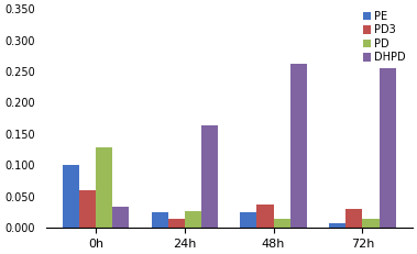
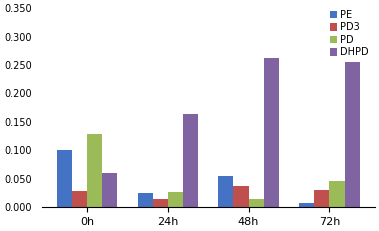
PD3/0h: 0.060 -> 0.028
DHPD/0h: 0.033 -> 0.060
PE/48h: 0.025 -> 0.054
PD/72h: 0.015 -> 0.046
